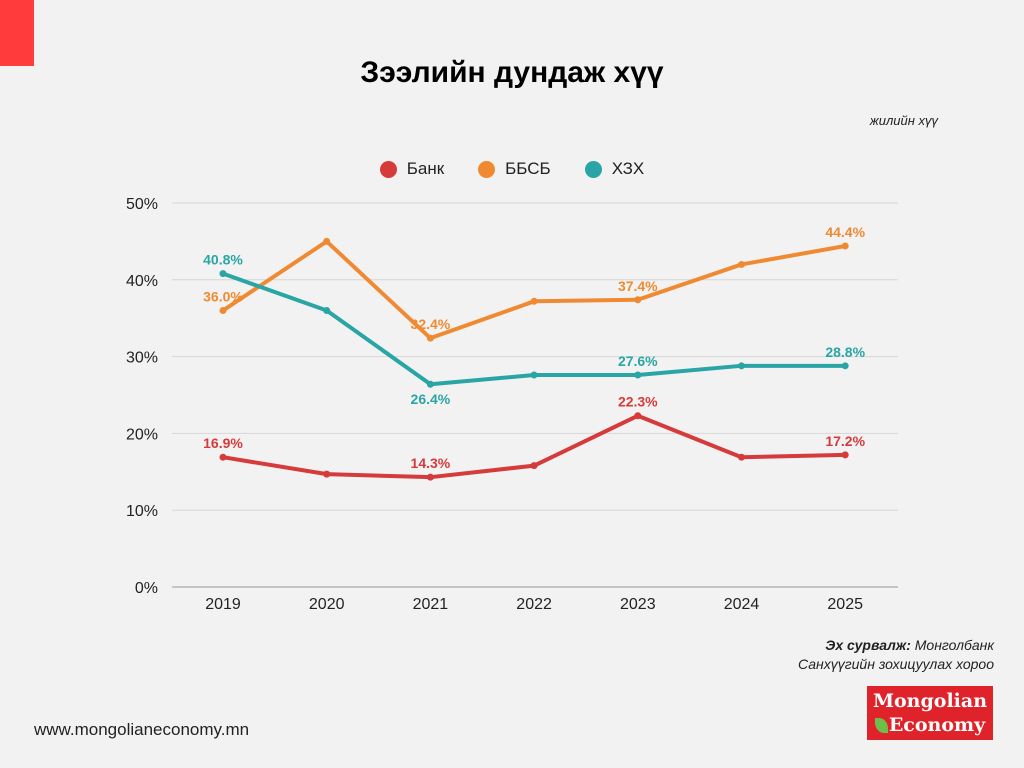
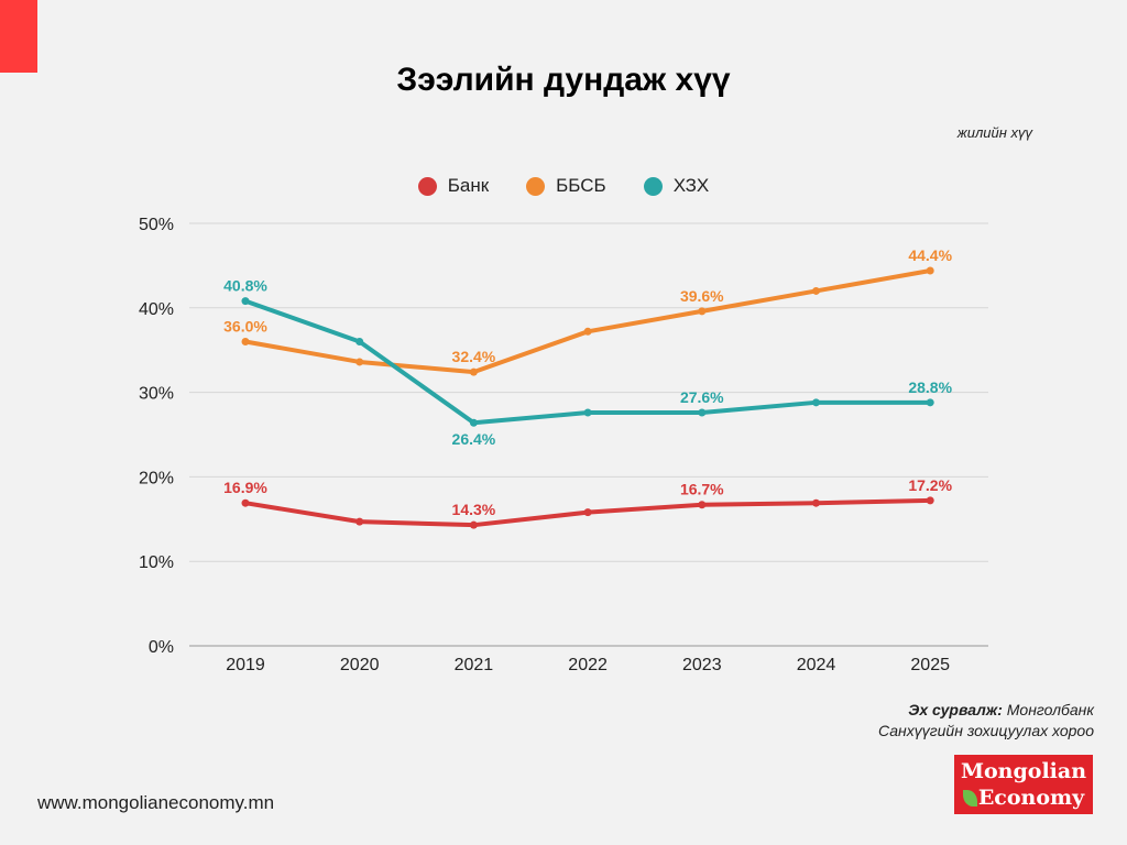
ББСБ/2020: 45% -> 34%
Банк/2023: 22.3% -> 16.7%
ББСБ/2023: 37.4% -> 39.6%
